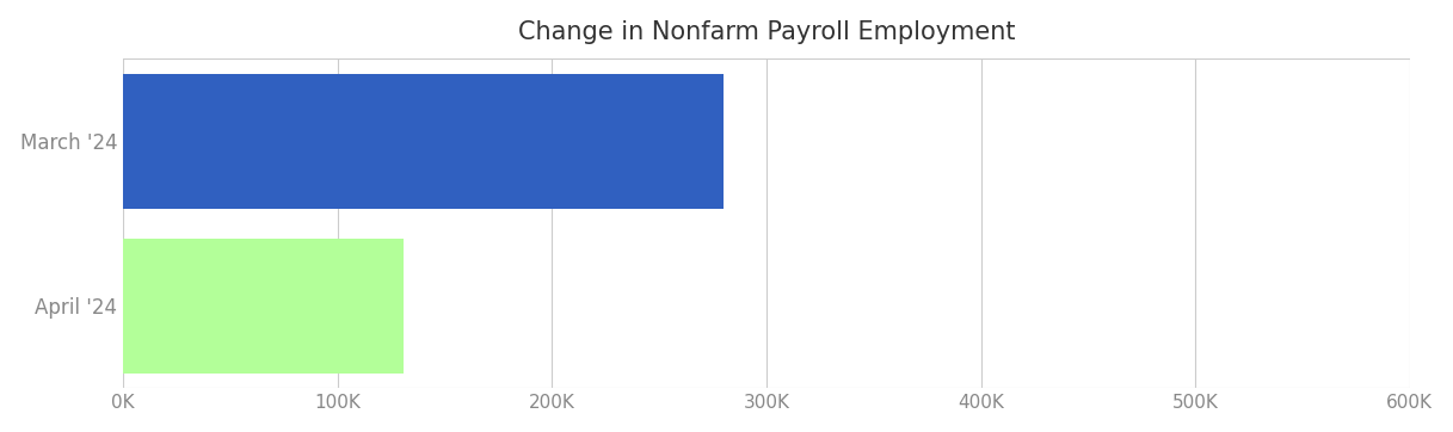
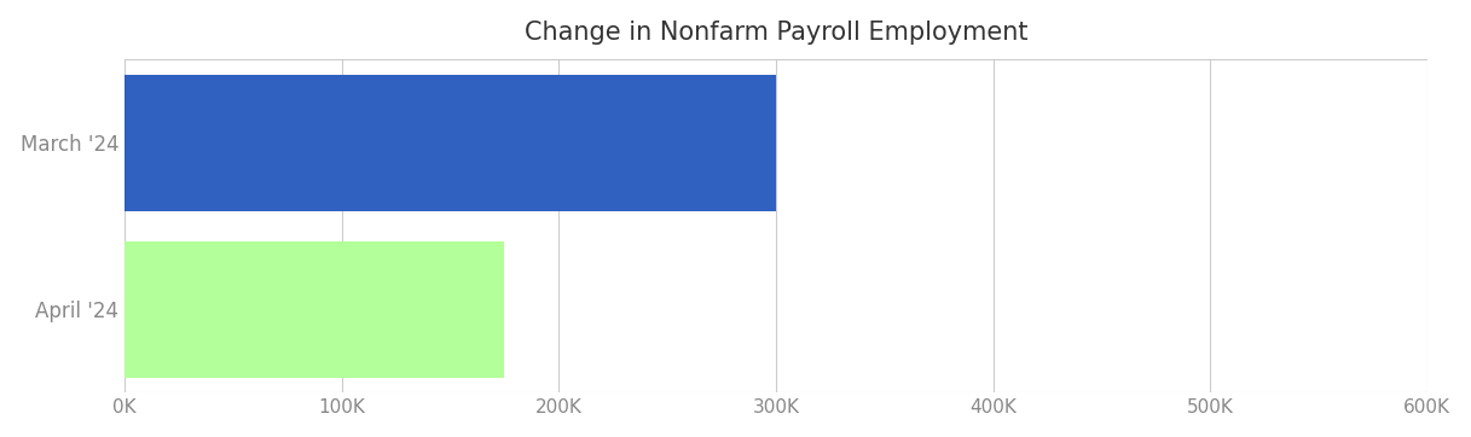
March '24: 280K -> 300K
April '24: 131K -> 175K
